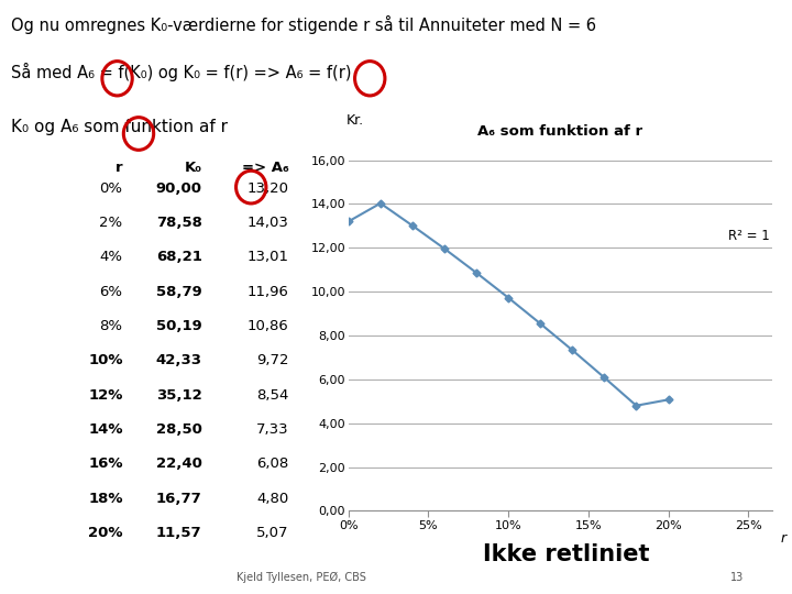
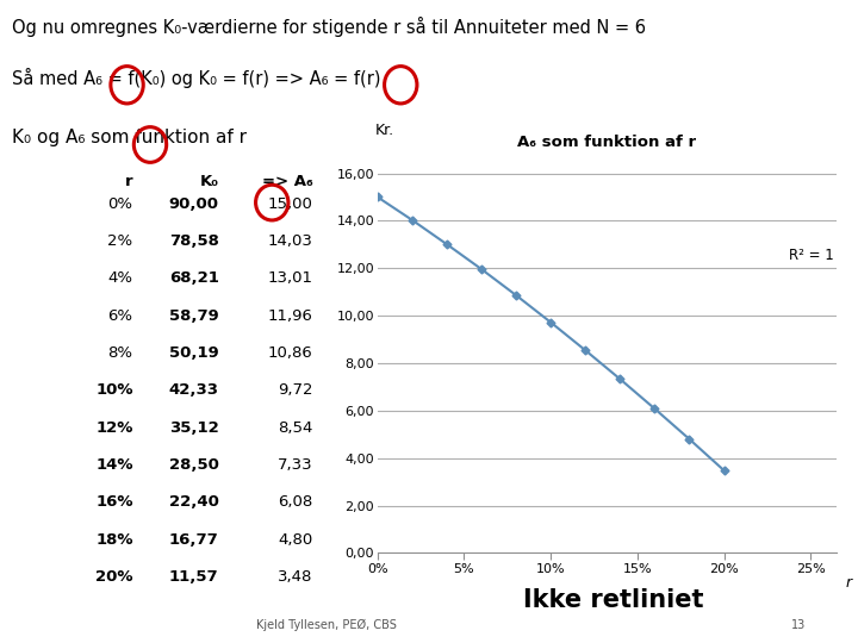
0%: 13,20 -> 15,00
20%: 5,07 -> 3,48
